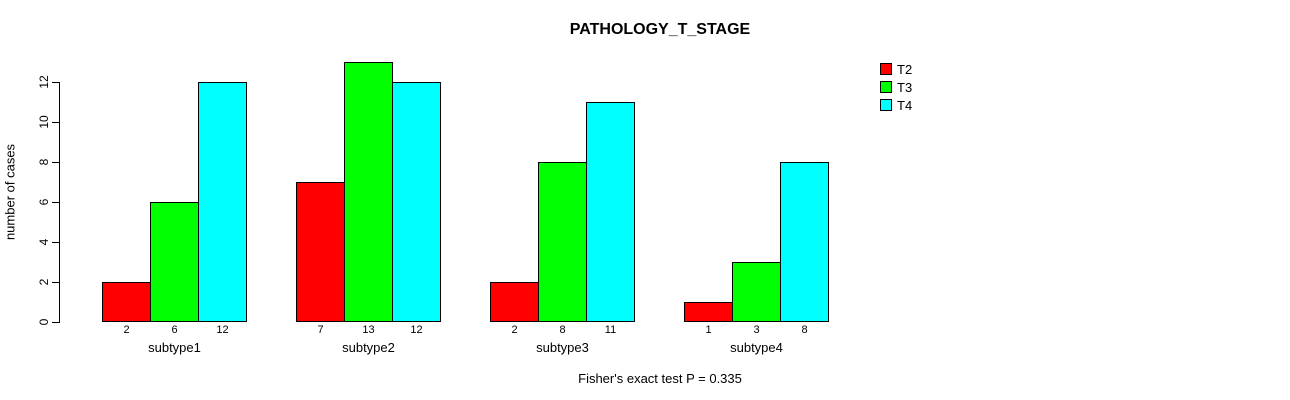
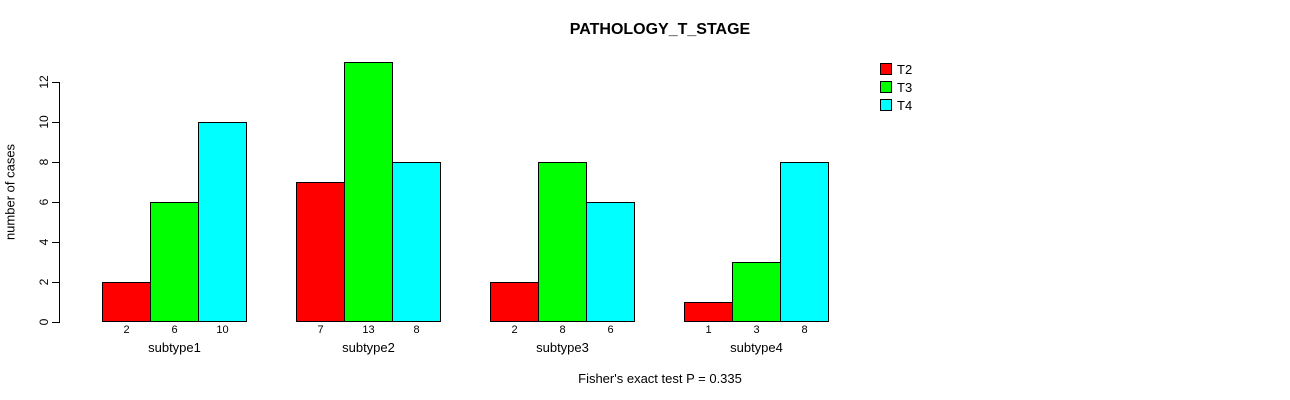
T4/subtype1: 12 -> 10
T4/subtype2: 12 -> 8
T4/subtype3: 11 -> 6
